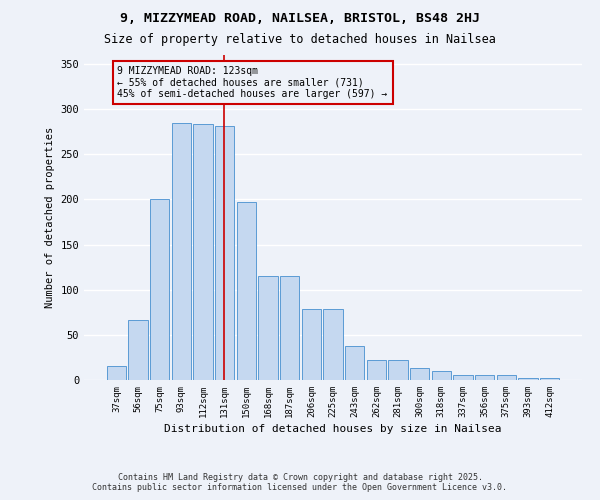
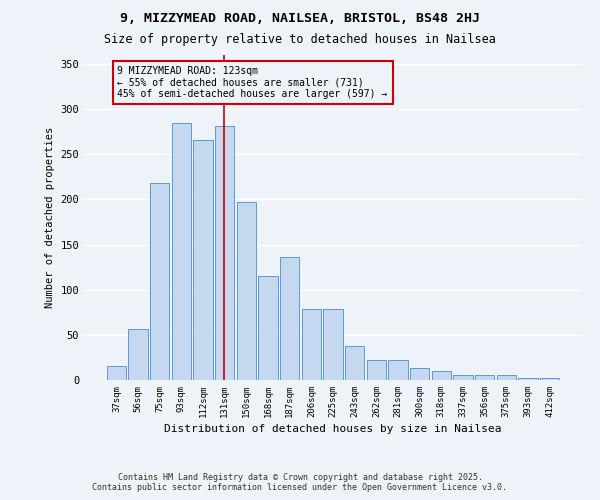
56sqm: 67 -> 56
75sqm: 200 -> 218
112sqm: 284 -> 266
187sqm: 115 -> 136
